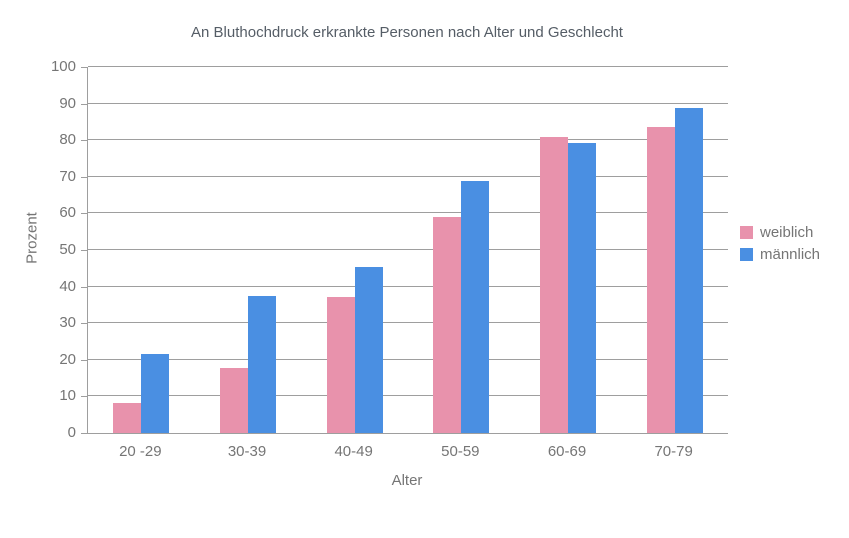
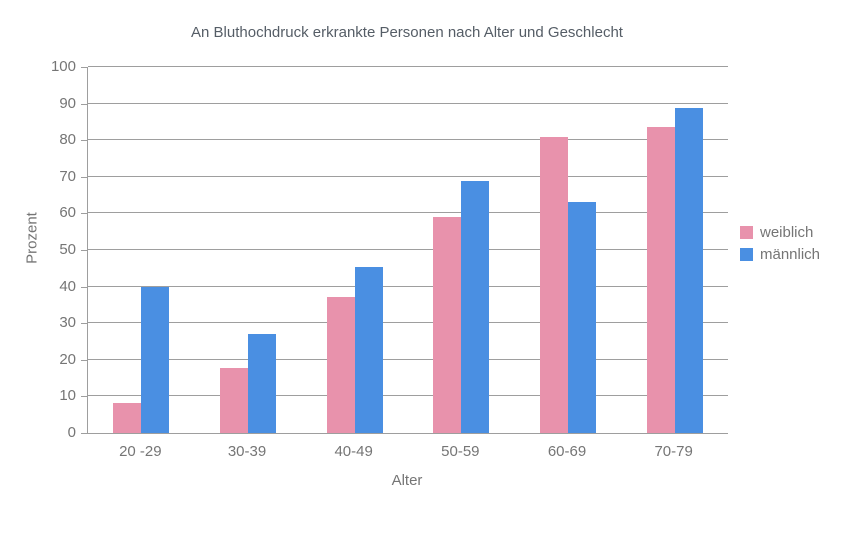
männlich/20 -29: 22 -> 40
männlich/30-39: 37 -> 27
männlich/60-69: 79 -> 63
